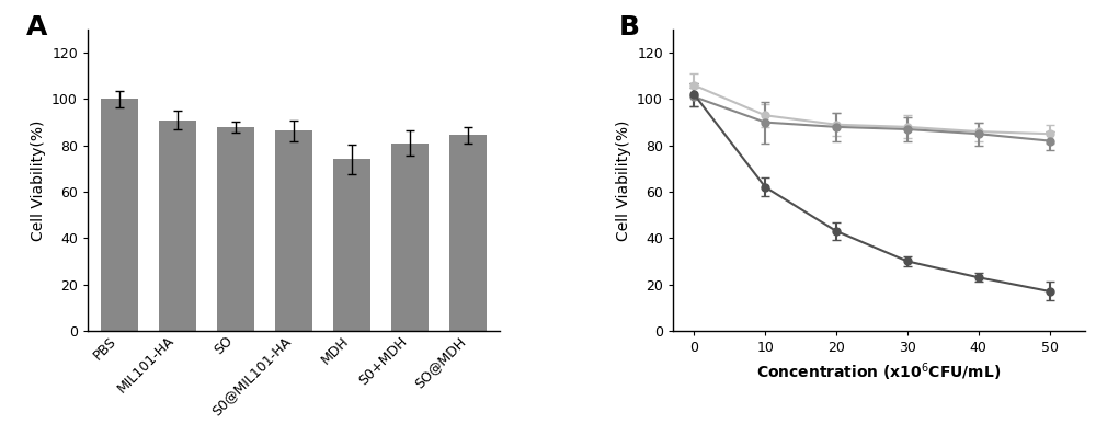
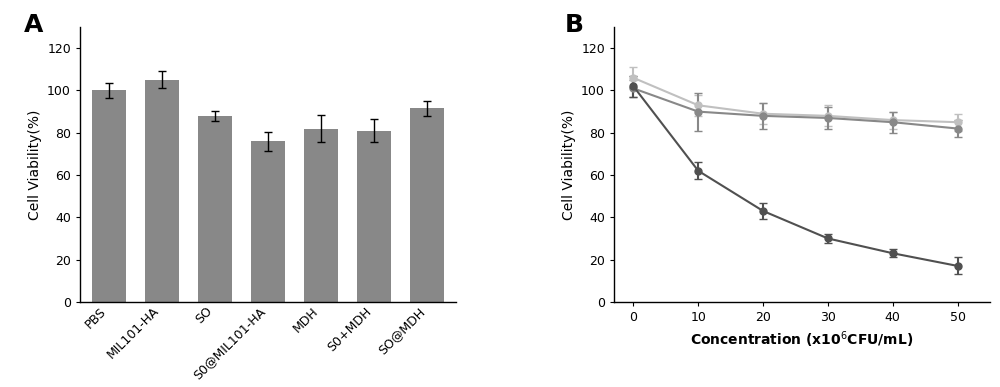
MIL101-HA: 91.0 -> 105.0
S0@MIL101-HA: 86.5 -> 76.0
MDH: 74.0 -> 82.0
SO@MDH: 84.5 -> 91.5
